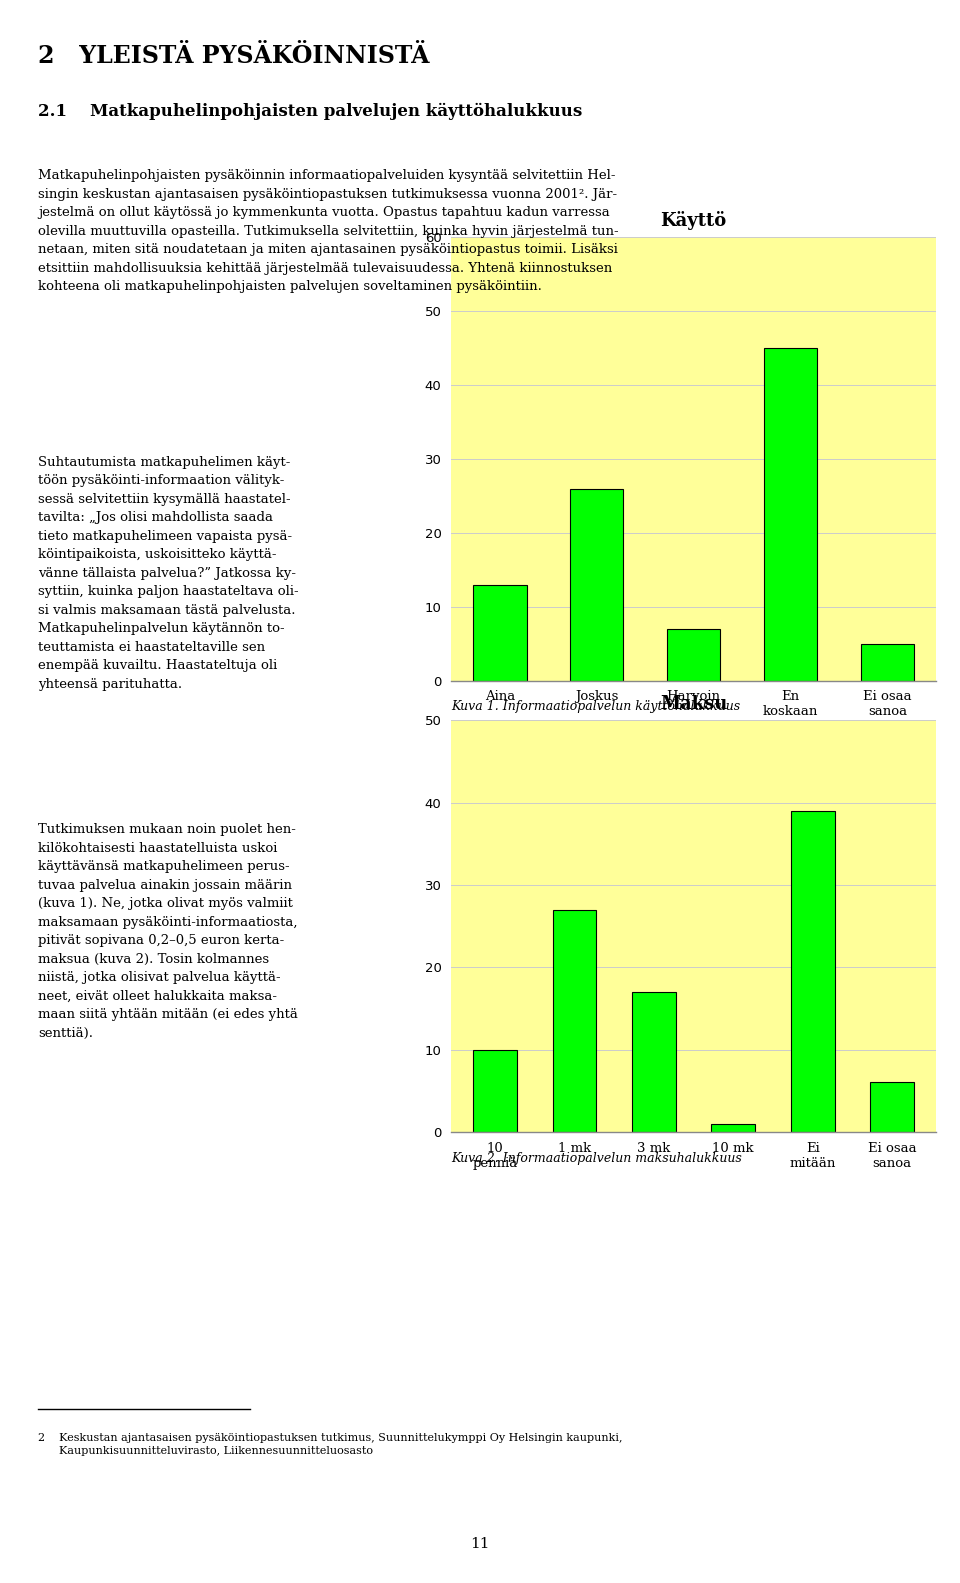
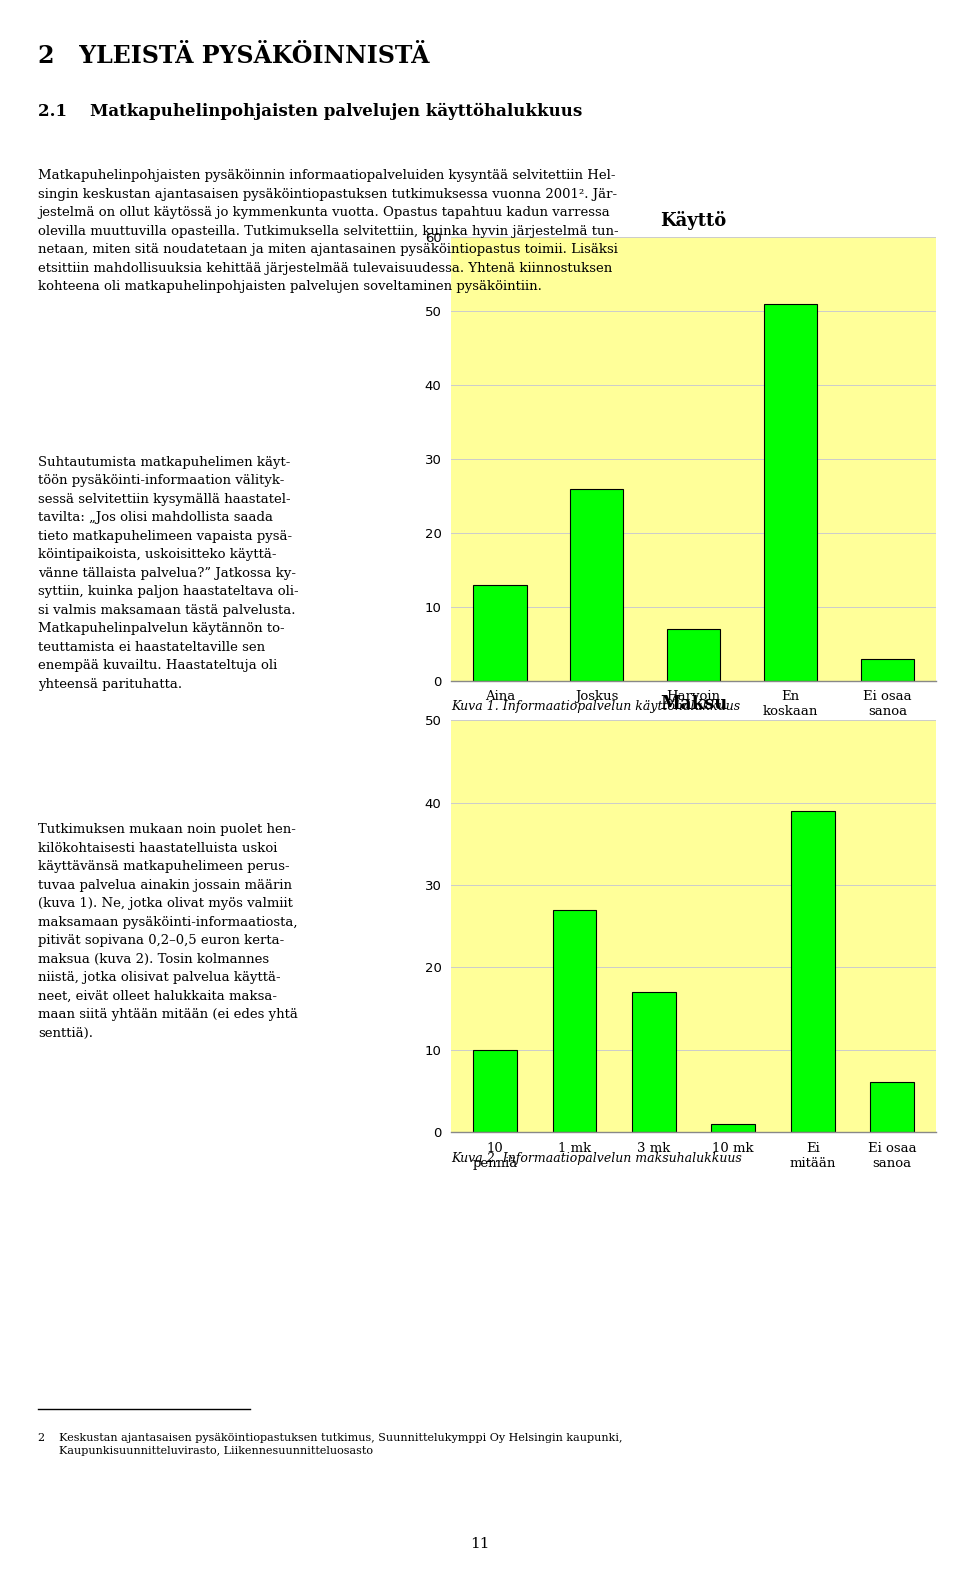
Käyttö/En koskaan: 45 -> 51
Käyttö/Ei osaa sanoa: 5 -> 3
